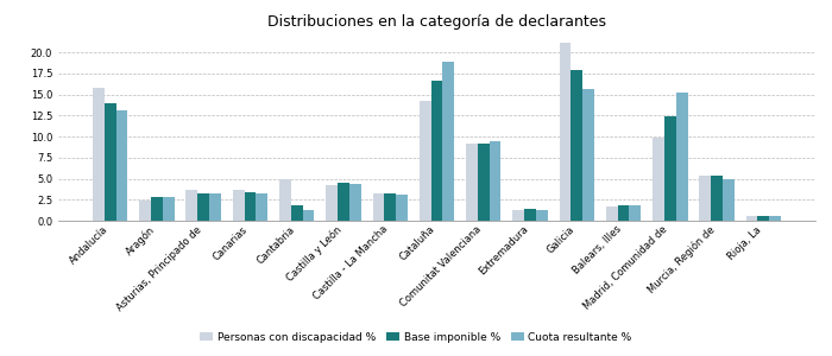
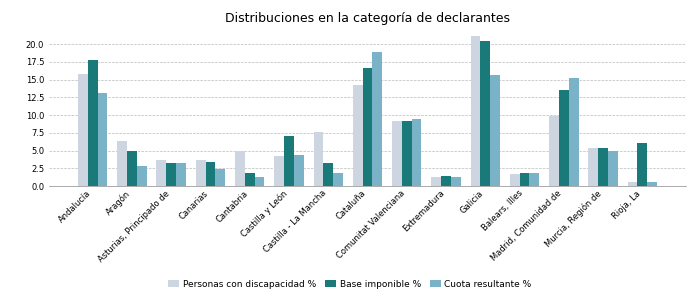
Base imponible %/Andalucía: 13.9 -> 17.8
Personas con discapacidad %/Aragón: 2.4 -> 6.4
Base imponible %/Aragón: 2.8 -> 5.0
Cuota resultante %/Canarias: 3.3 -> 2.4
Base imponible %/Castilla y León: 4.5 -> 7.0
Personas con discapacidad %/Castilla - La Mancha: 3.3 -> 7.6
Cuota resultante %/Castilla - La Mancha: 3.1 -> 1.8
Base imponible %/Galicia: 17.9 -> 20.4
Base imponible %/Madrid, Comunidad de: 12.4 -> 13.6
Base imponible %/Rioja, La: 0.6 -> 6.0
